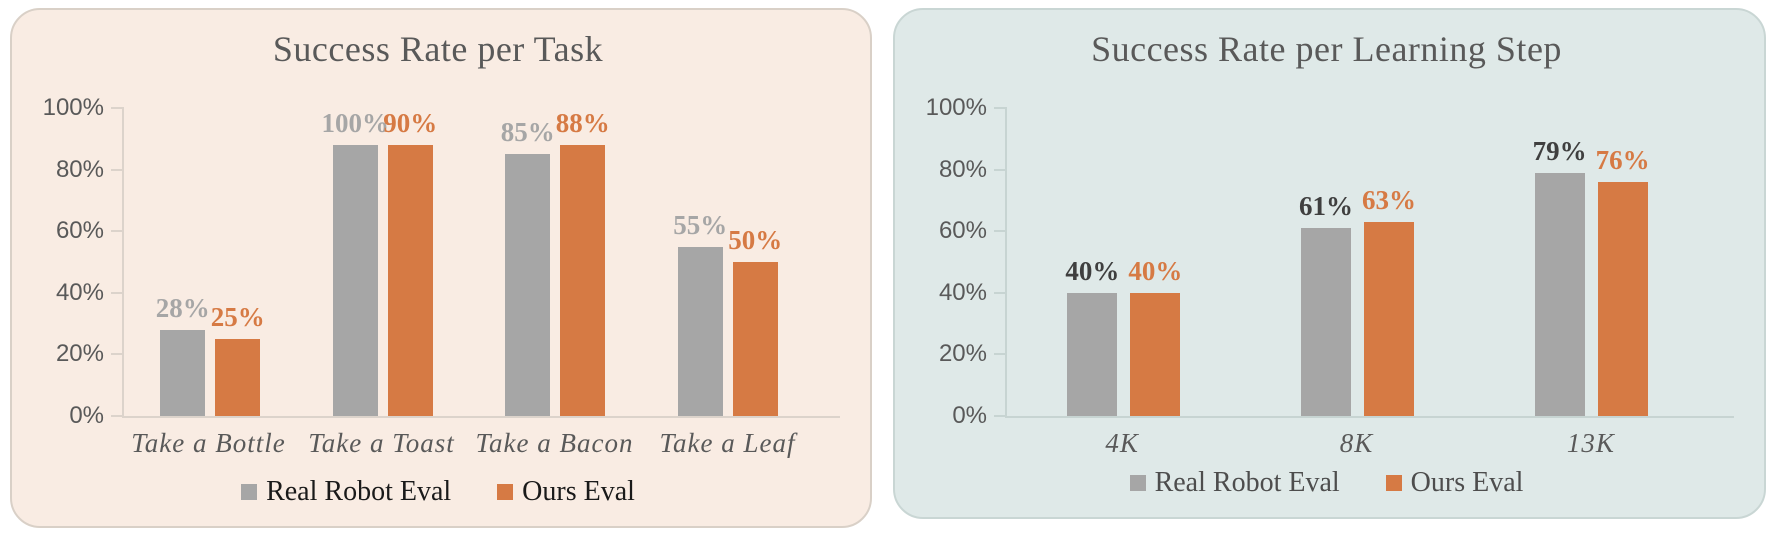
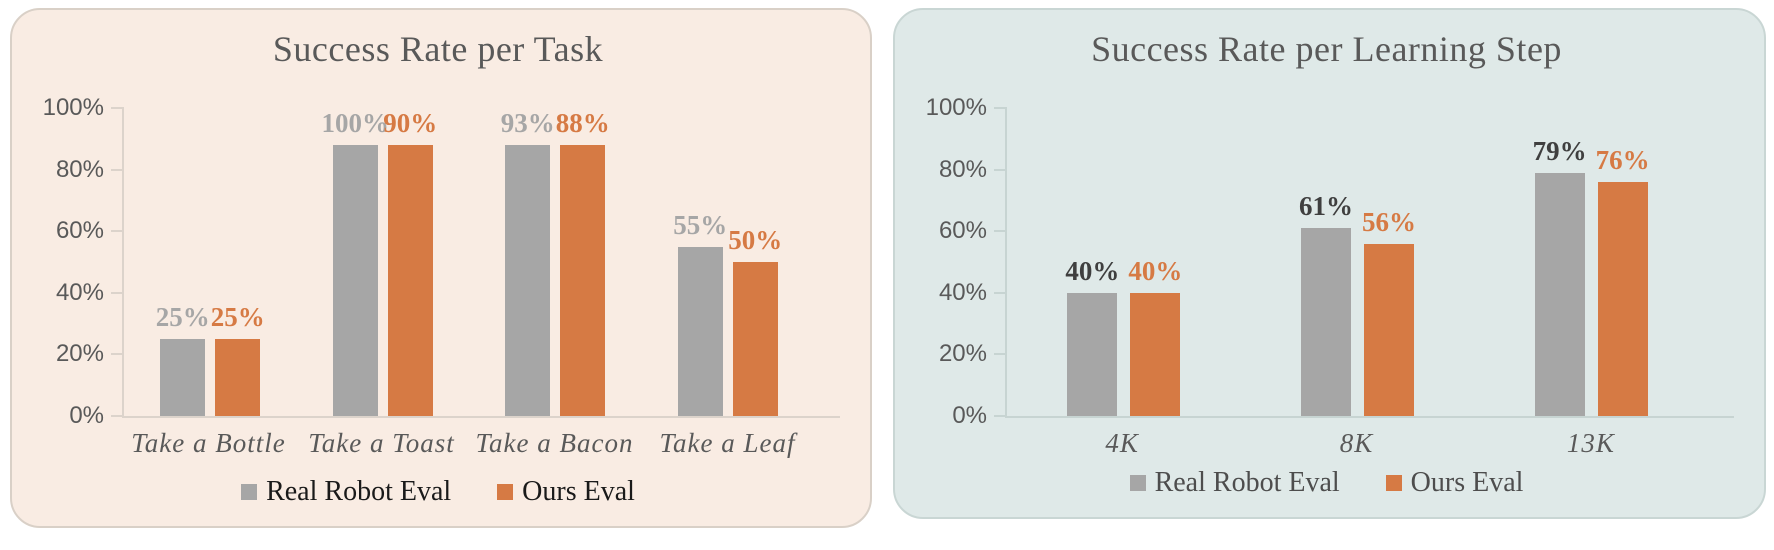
Success Rate per Task/Real Robot Eval/Take a Bottle: 28% -> 25%
Success Rate per Task/Real Robot Eval/Take a Bacon: 85% -> 93%
Success Rate per Learning Step/Ours Eval/8K: 63% -> 56%
